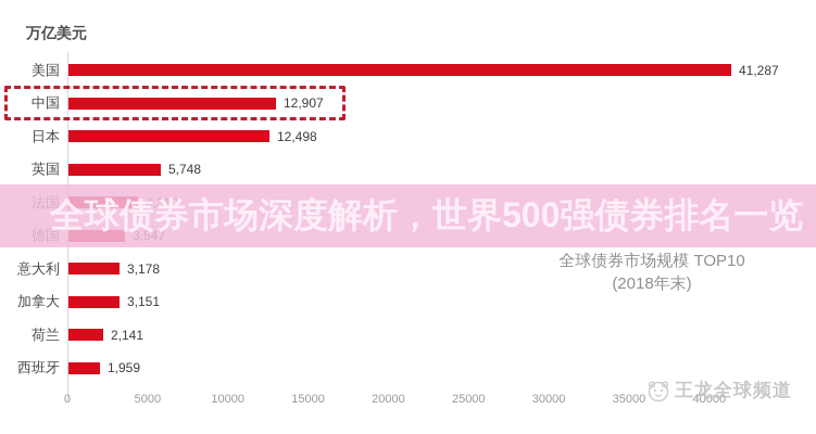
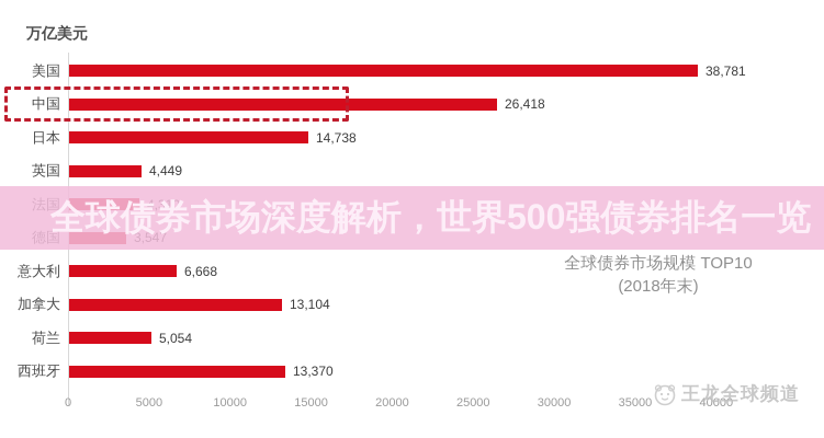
美国: 41,287 -> 38,781
中国: 12,907 -> 26,418
日本: 12,498 -> 14,738
英国: 5,748 -> 4,449
意大利: 3,178 -> 6,668
加拿大: 3,151 -> 13,104
荷兰: 2,141 -> 5,054
西班牙: 1,959 -> 13,370
